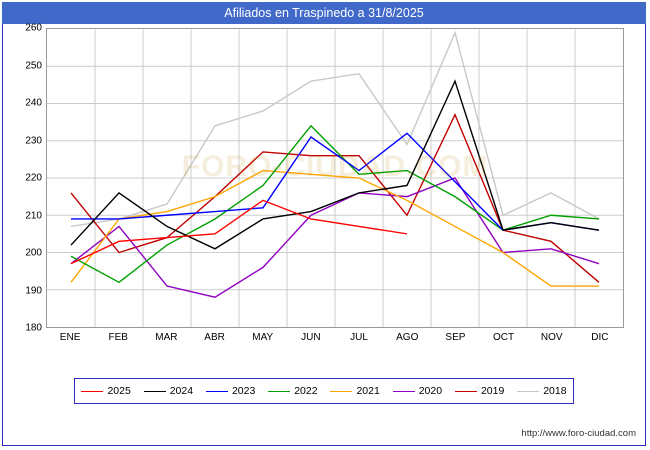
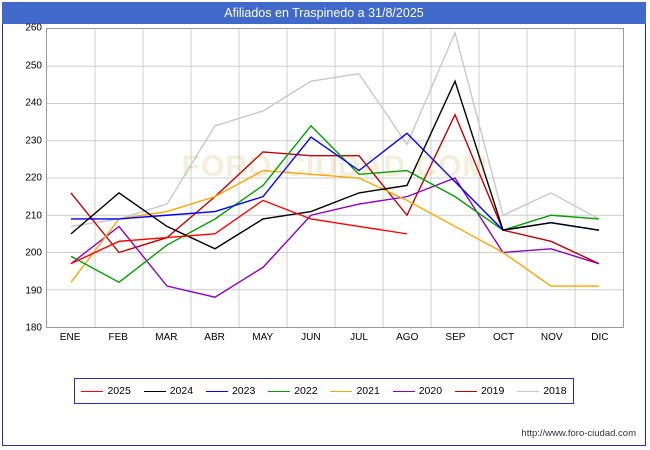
2024/ENE: 202 -> 205
2023/MAY: 212 -> 215
2020/JUL: 216 -> 213
2019/DIC: 192 -> 197
